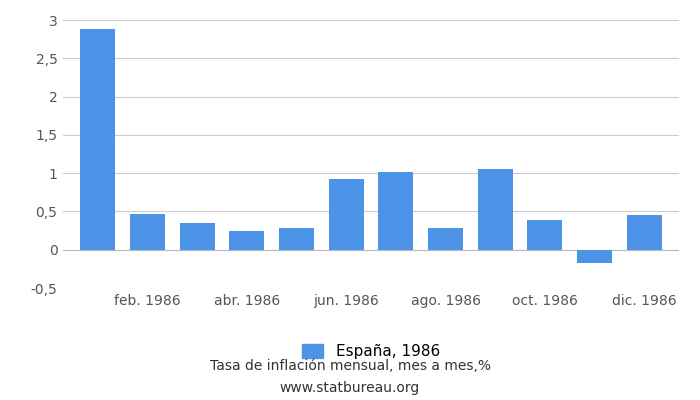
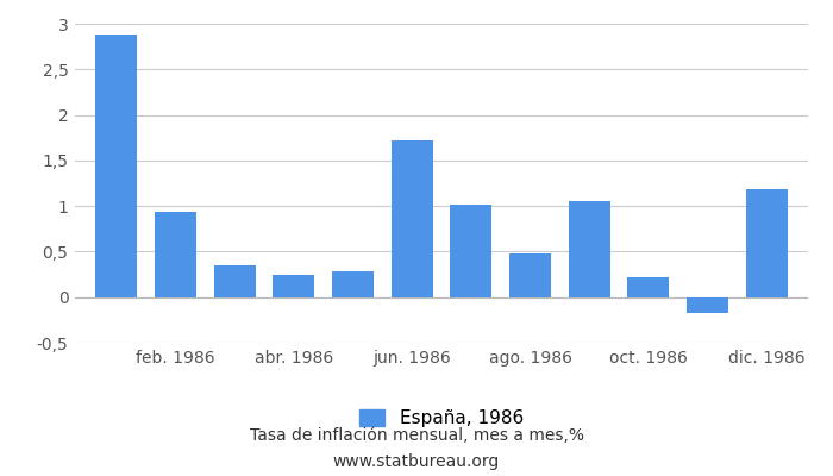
feb. 1986: 0,46 -> 0,94
jun. 1986: 0,93 -> 1,72
ago. 1986: 0,29 -> 0,48
oct. 1986: 0,39 -> 0,22
dic. 1986: 0,45 -> 1,18
